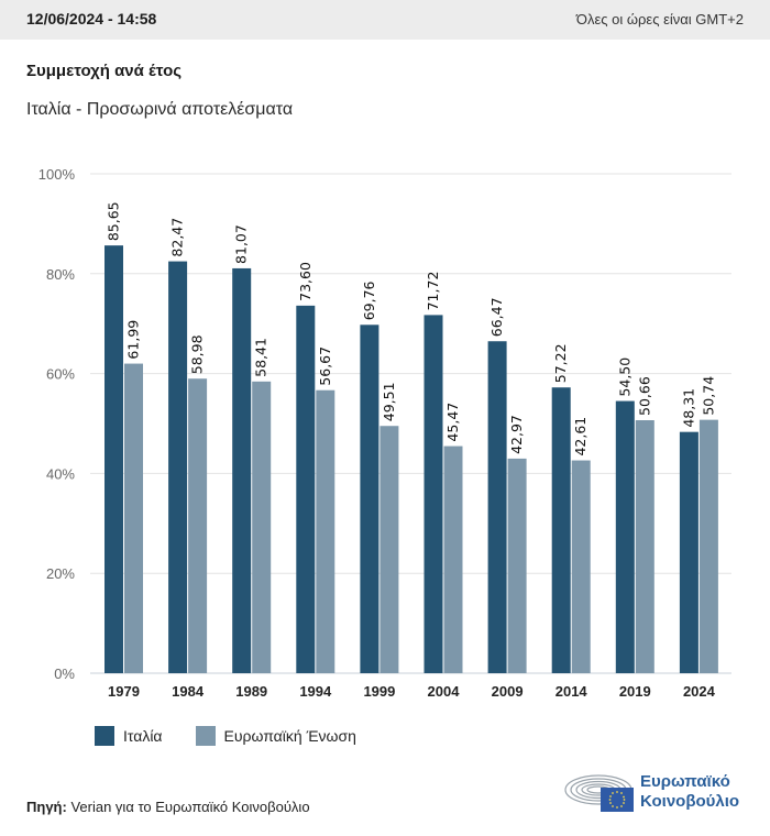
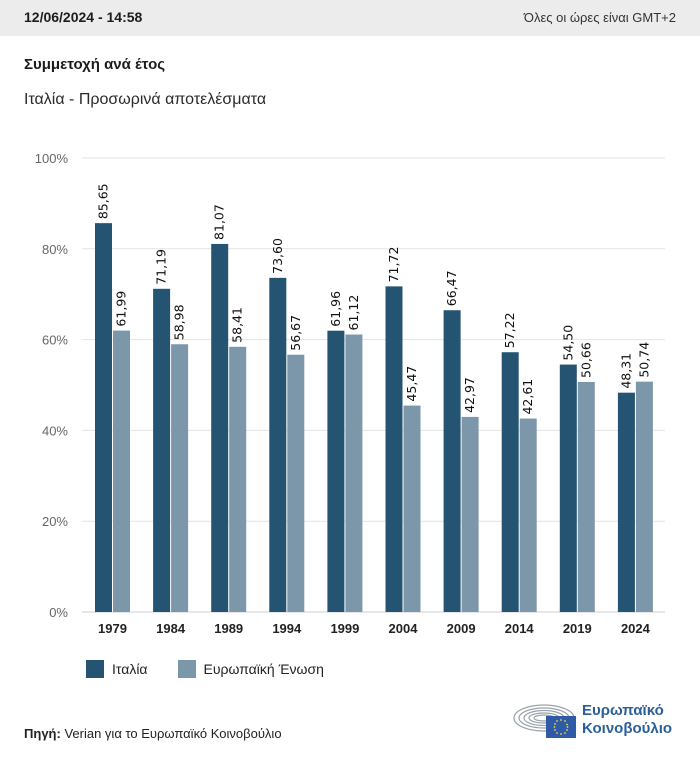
Ιταλία/1984: 82,47 -> 71,19
Ιταλία/1999: 69,76 -> 61,96
Ευρωπαϊκή Ένωση/1999: 49,51 -> 61,12
